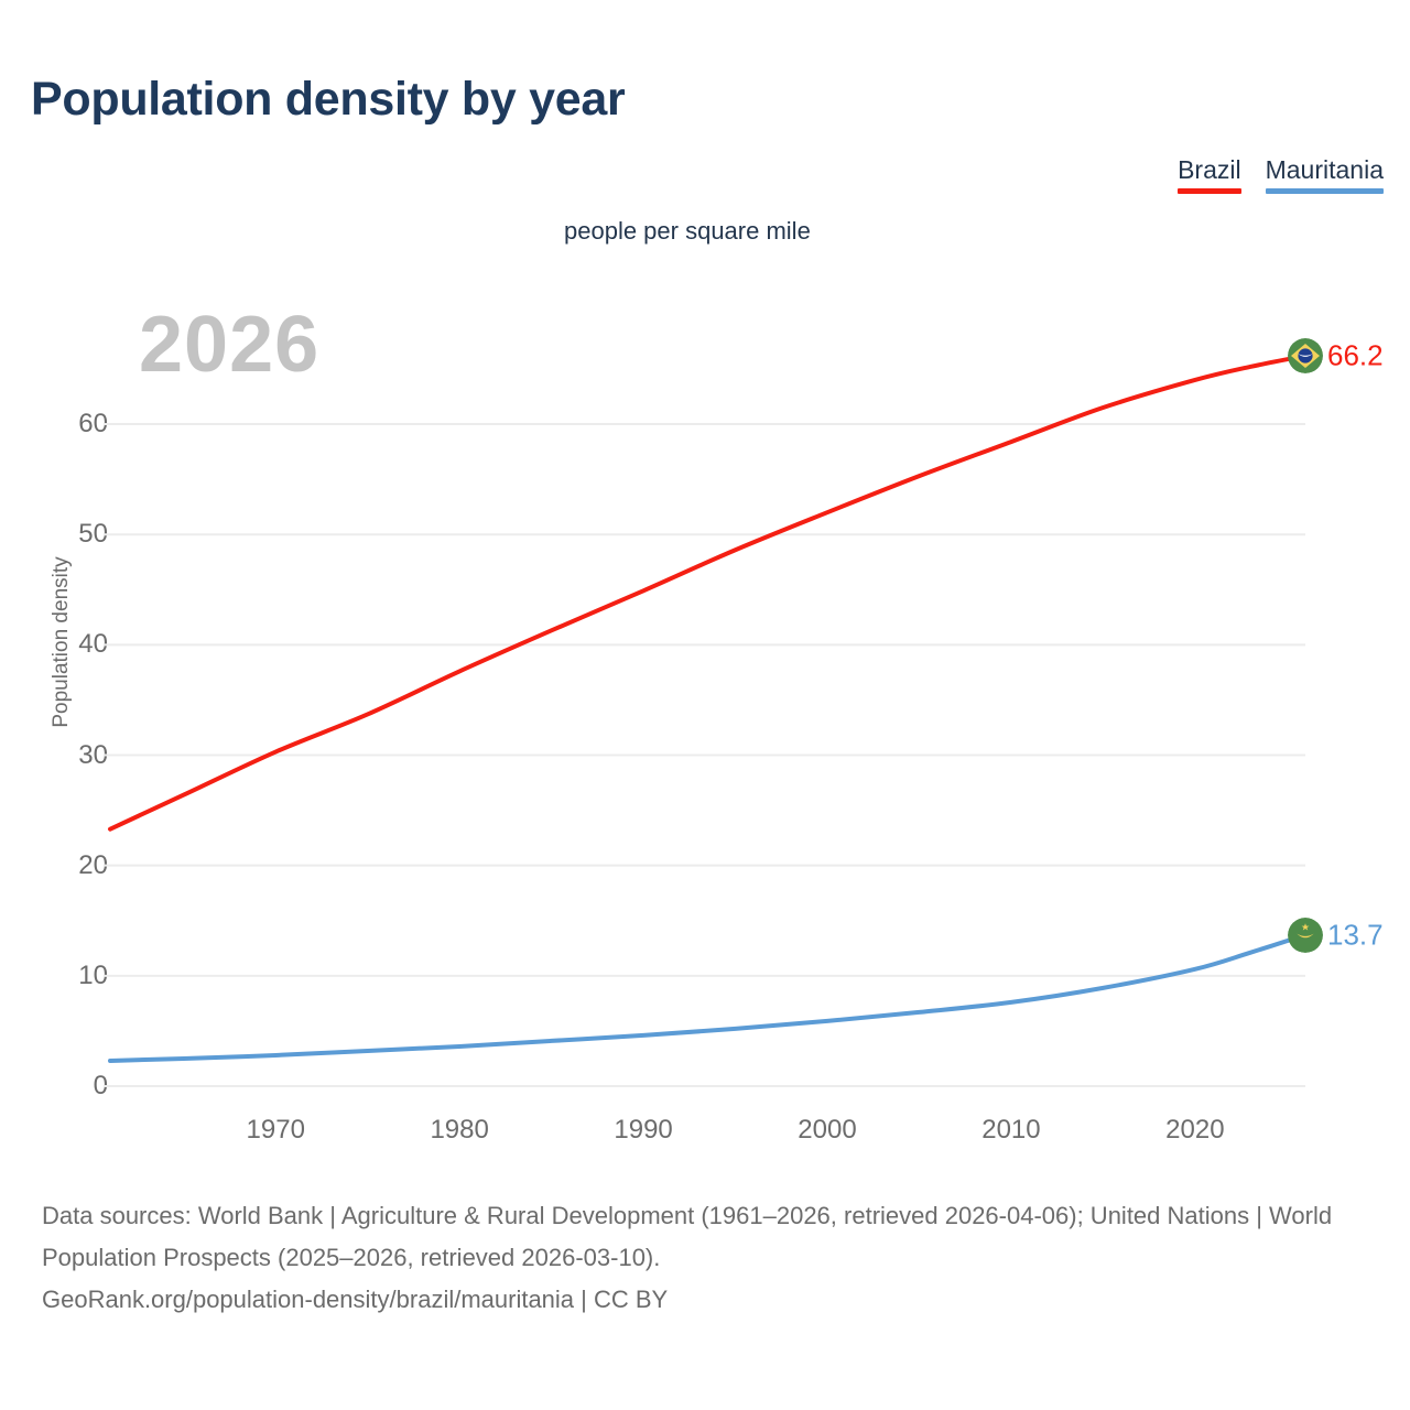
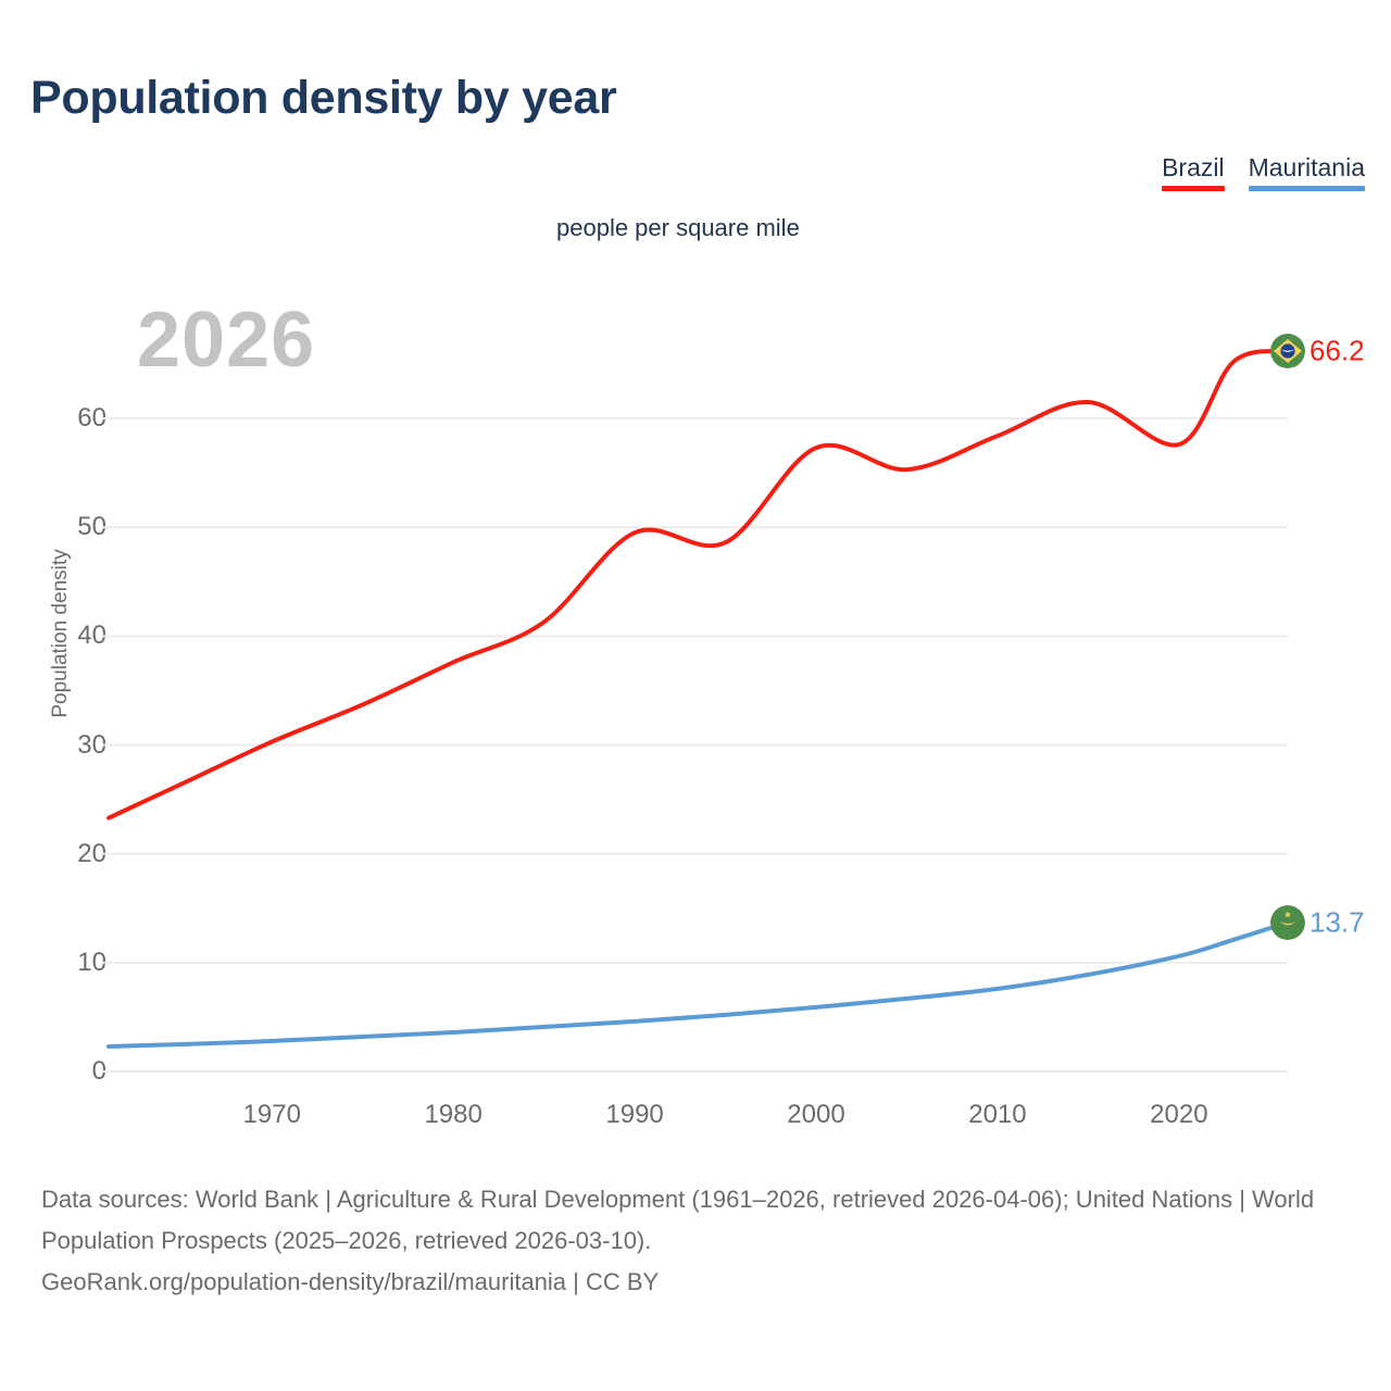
Brazil/1990: 44.9 -> 49.5
Brazil/2000: 52.0 -> 57.3
Brazil/2020: 64.0 -> 57.6
